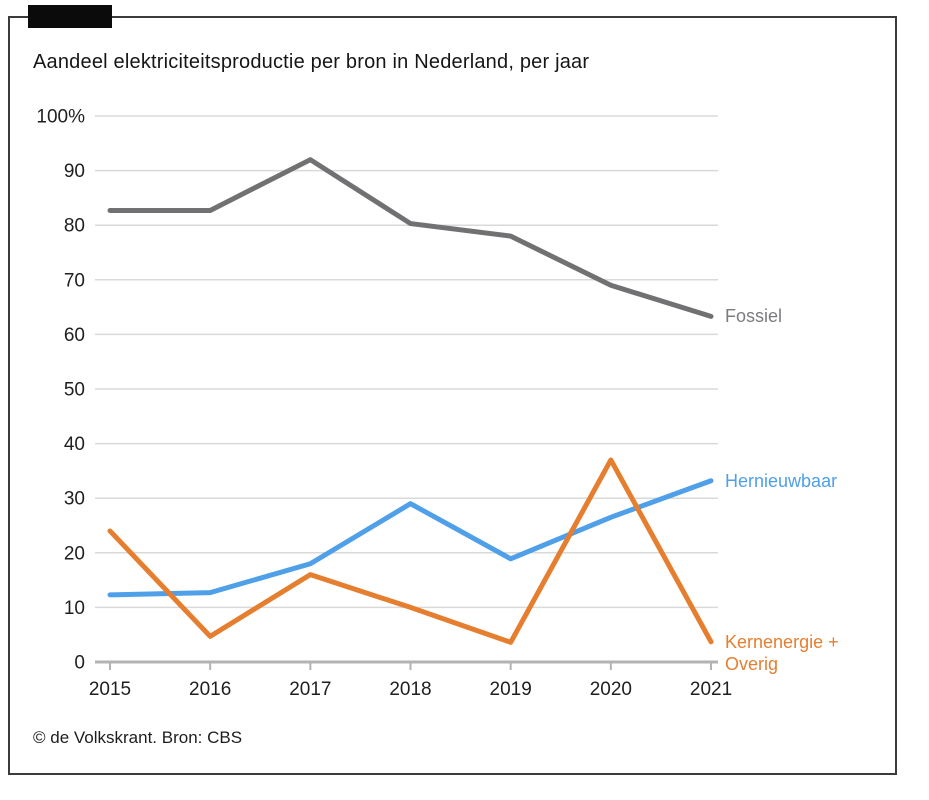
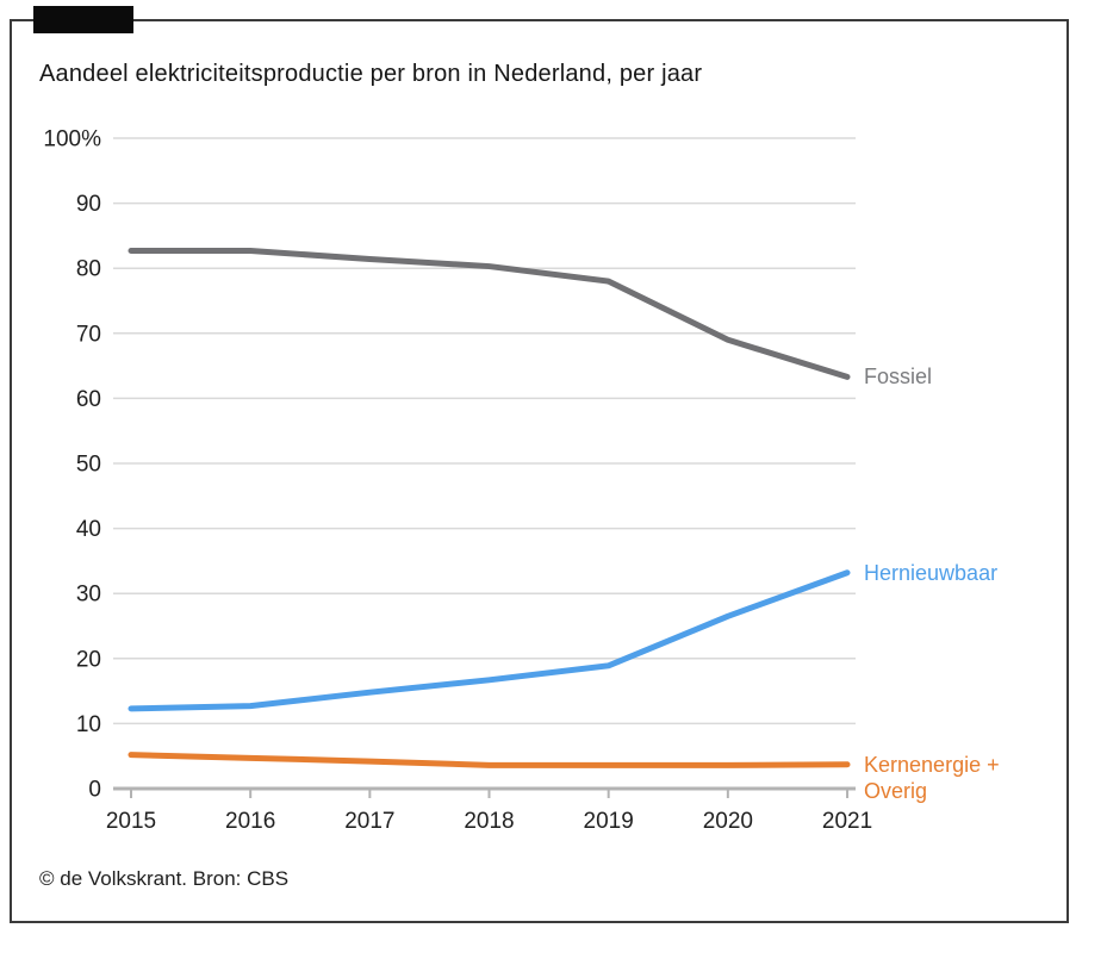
Kernenergie + Overig/2015: 24% -> 5%
Fossiel/2017: 92% -> 81%
Hernieuwbaar/2017: 18% -> 15%
Kernenergie + Overig/2017: 16% -> 4%
Hernieuwbaar/2018: 29% -> 17%
Kernenergie + Overig/2018: 10% -> 4%
Kernenergie + Overig/2020: 37% -> 4%
